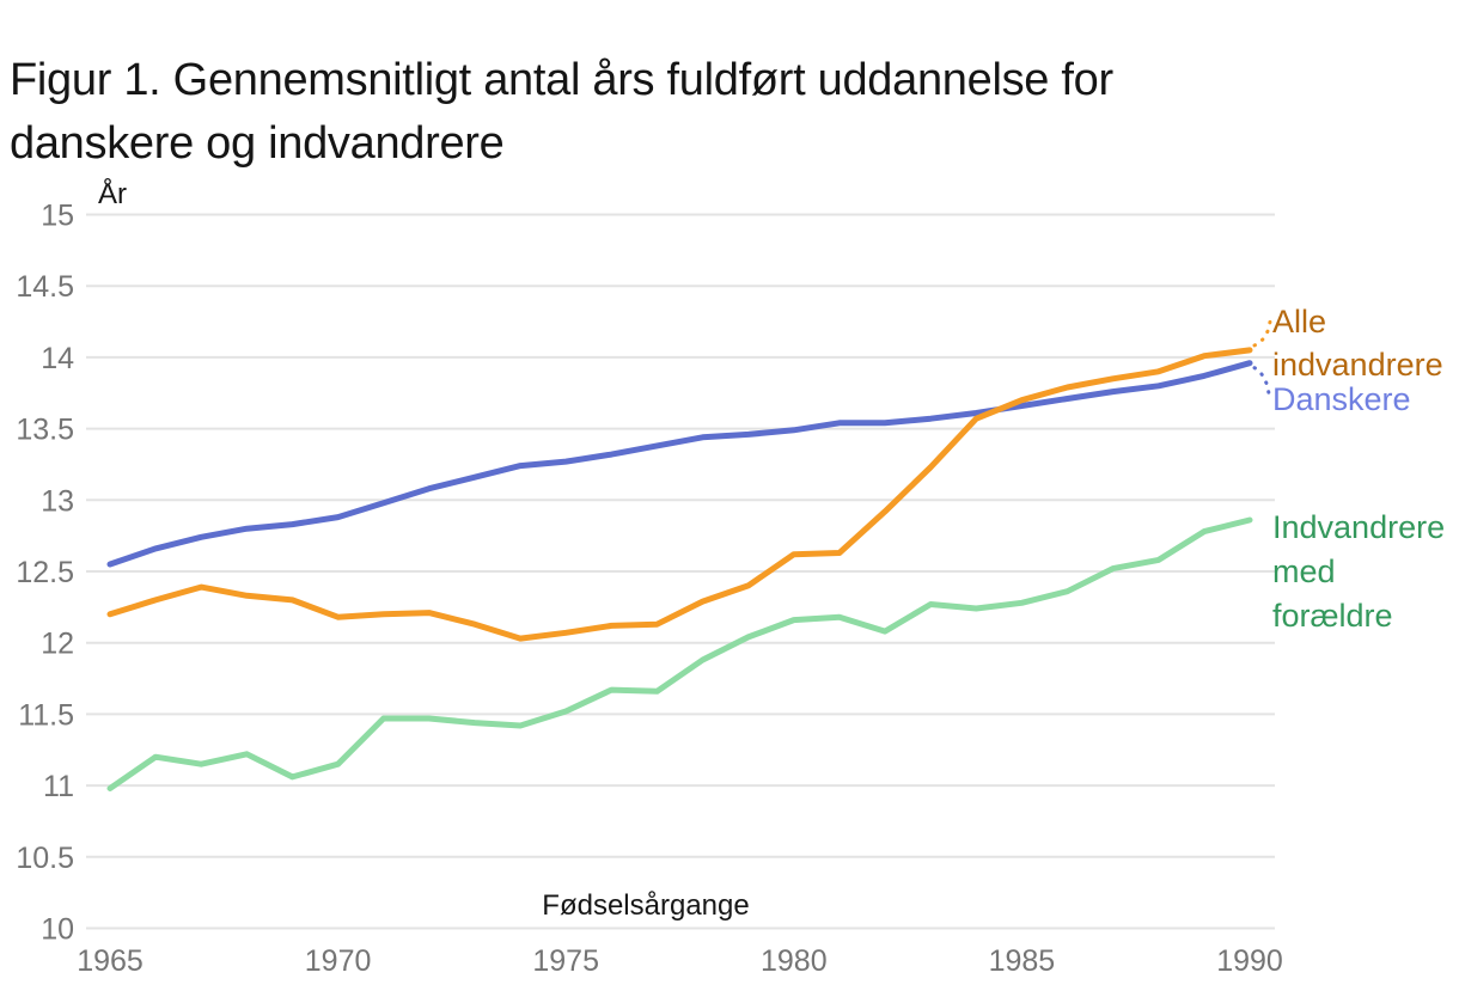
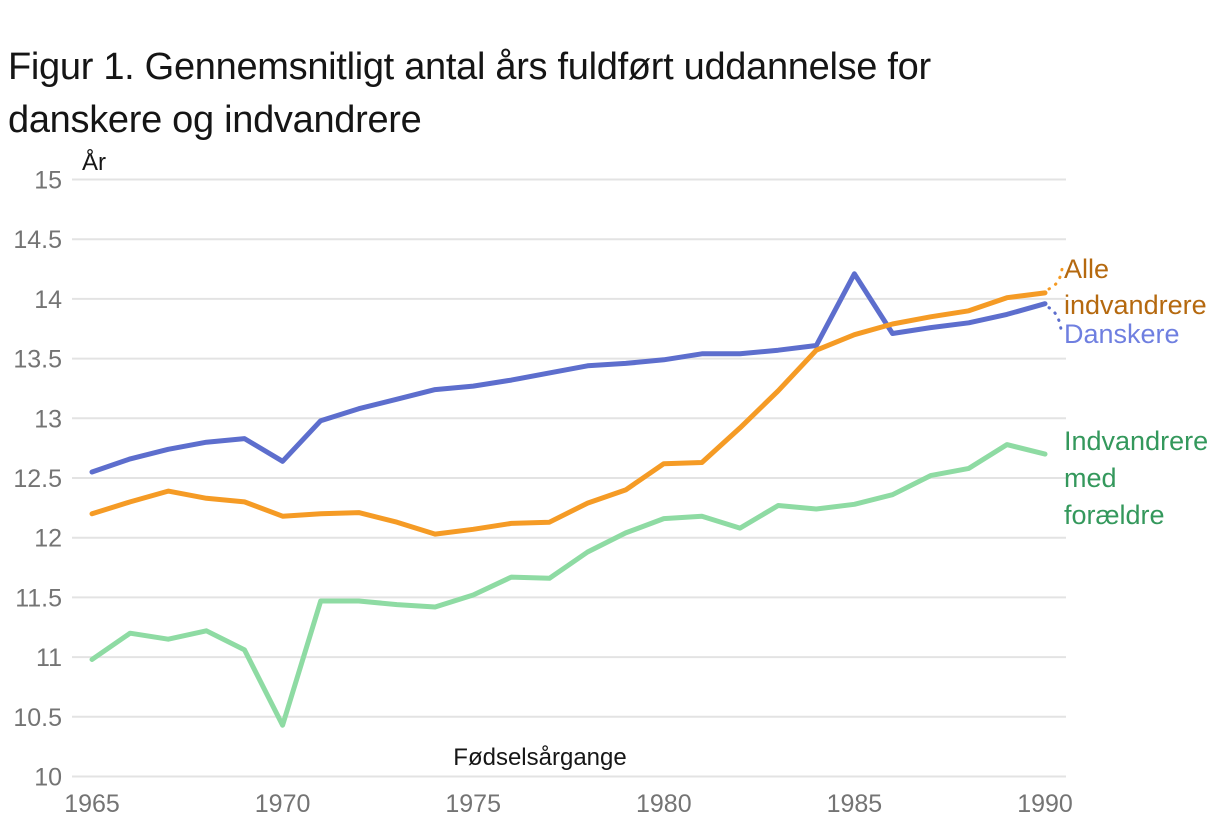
Danskere/1970: 12.88 -> 12.64
Indvandrere med forældre/1970: 11.15 -> 10.43
Danskere/1985: 13.66 -> 14.21
Indvandrere med forældre/1990: 12.86 -> 12.70
